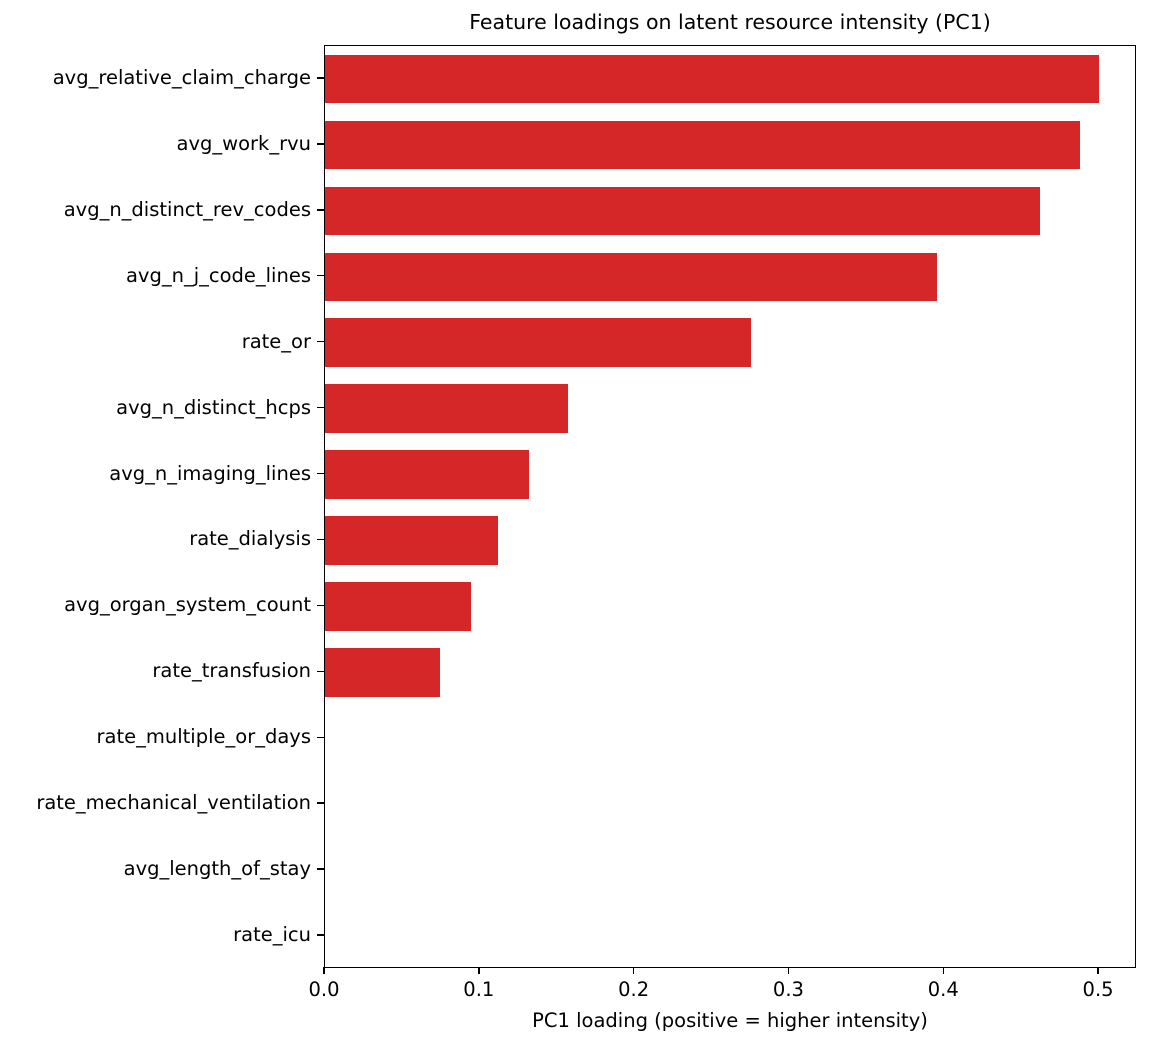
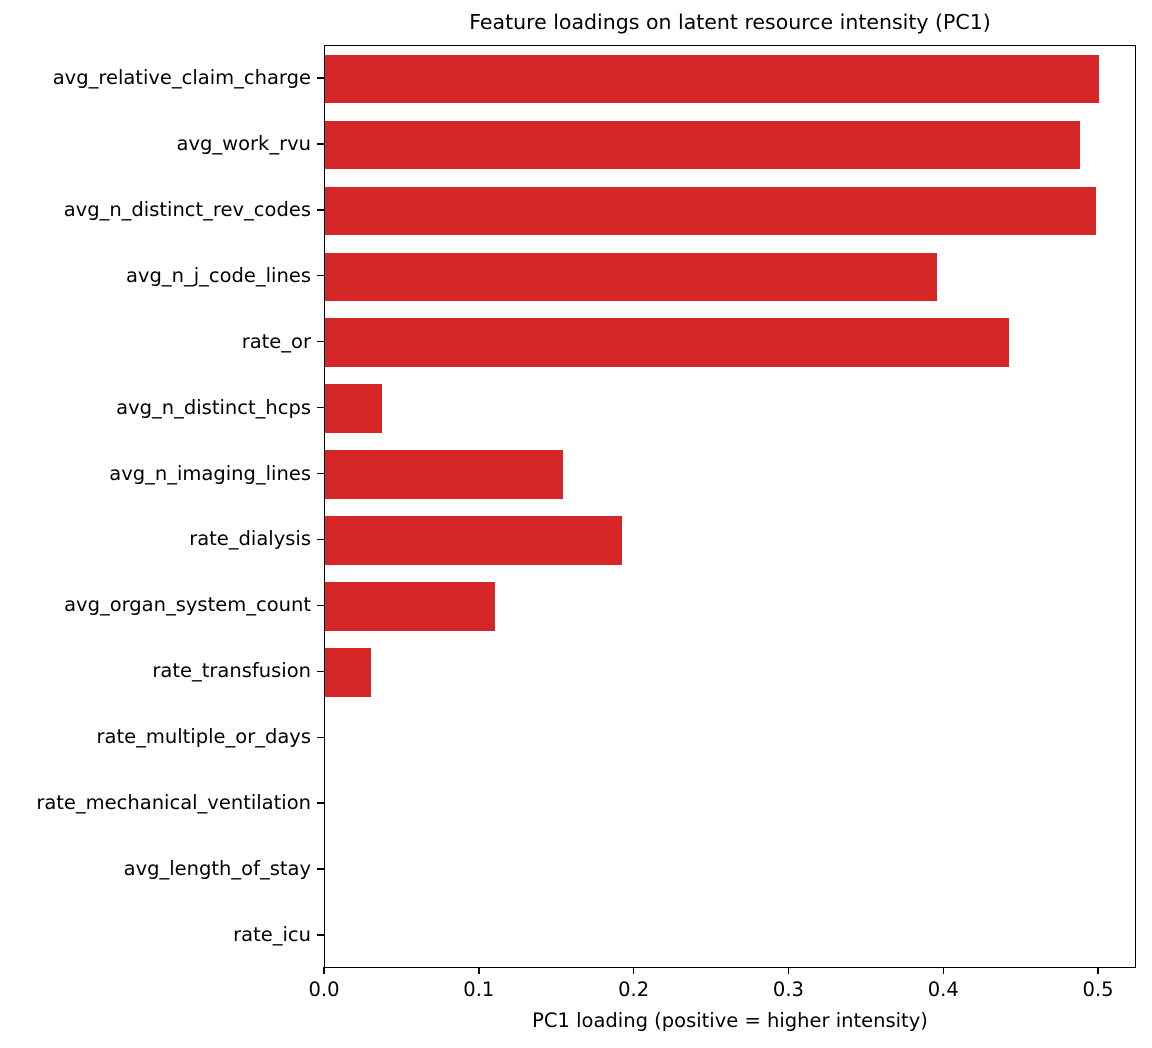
avg_n_distinct_rev_codes: 0.462 -> 0.498
rate_or: 0.275 -> 0.442
avg_n_distinct_hcps: 0.157 -> 0.037
avg_n_imaging_lines: 0.132 -> 0.154
rate_dialysis: 0.112 -> 0.192
avg_organ_system_count: 0.094 -> 0.110
rate_transfusion: 0.074 -> 0.030
